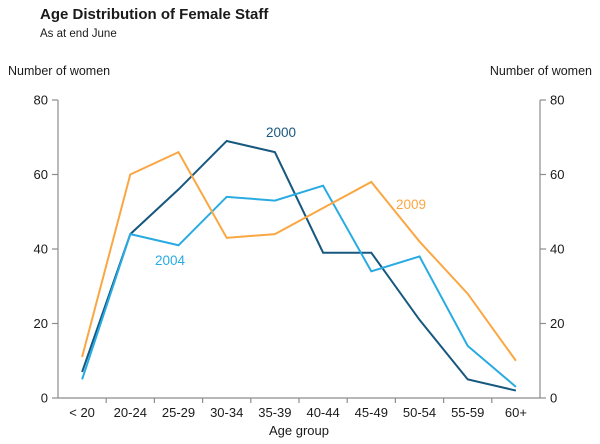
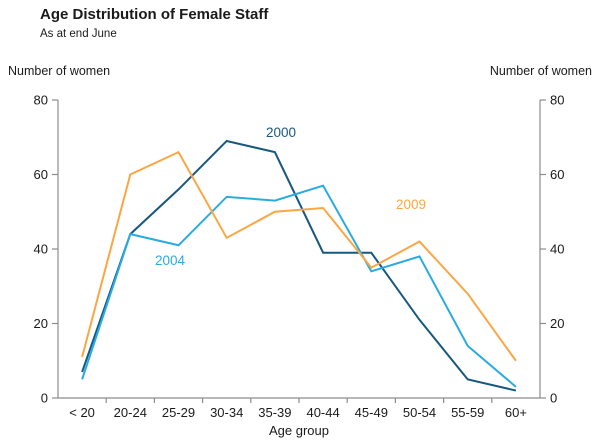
2009/35-39: 44 -> 50
2009/45-49: 58 -> 35
